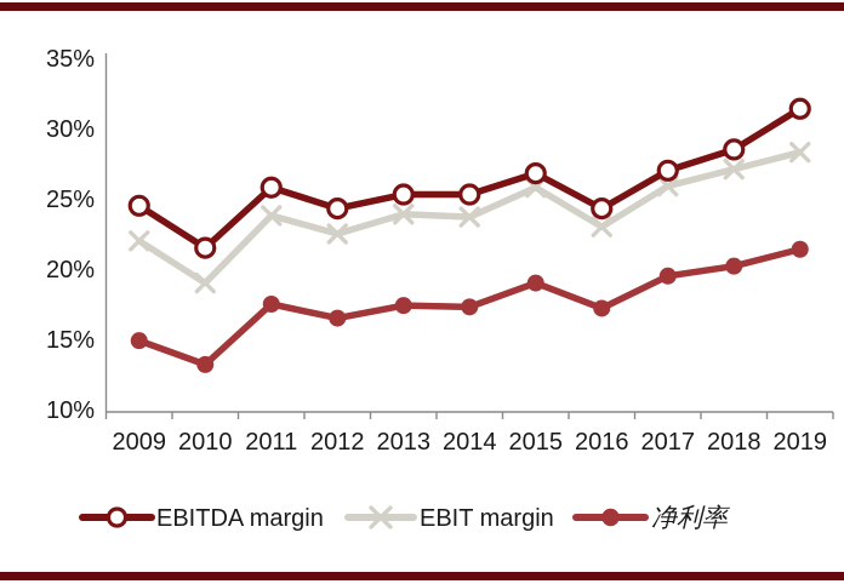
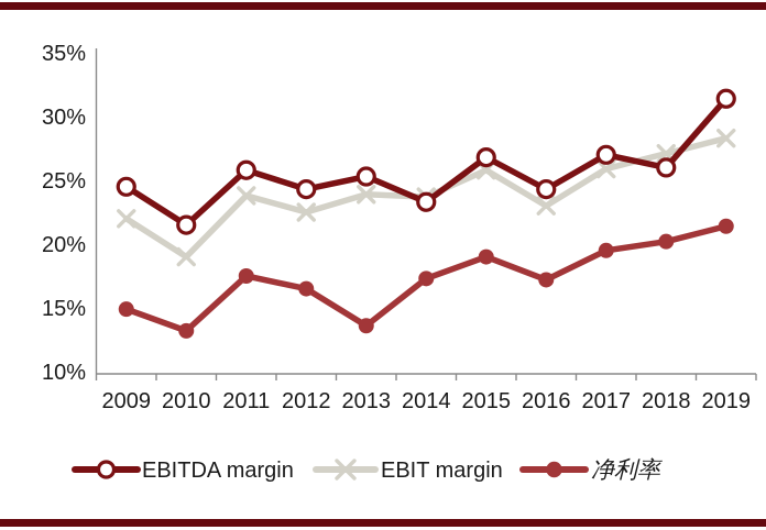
净利率/2013: 17.4% -> 13.6%
EBITDA margin/2014: 25.3% -> 23.3%
EBITDA margin/2018: 28.5% -> 26.0%
